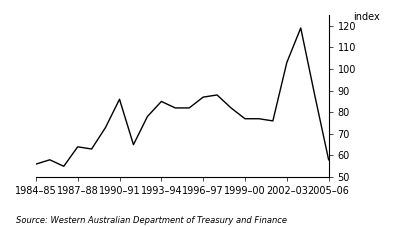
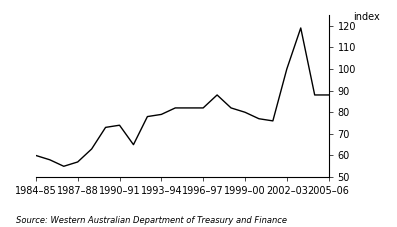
1984–85: 56 -> 60
1987–88: 64 -> 57
1990–91: 86 -> 74
1993–94: 85 -> 79
1996–97: 87 -> 82
1999–00: 77 -> 80
2002–03: 103 -> 100
2005–06: 58 -> 88
